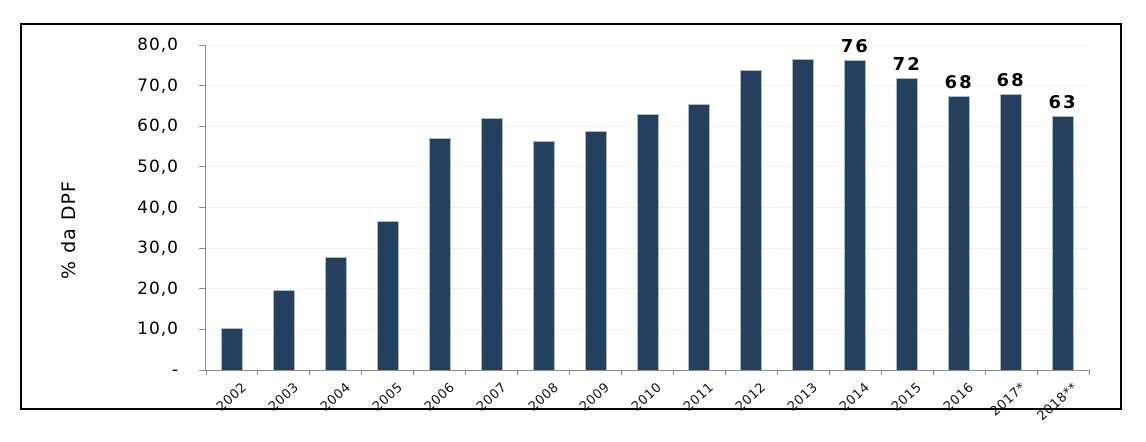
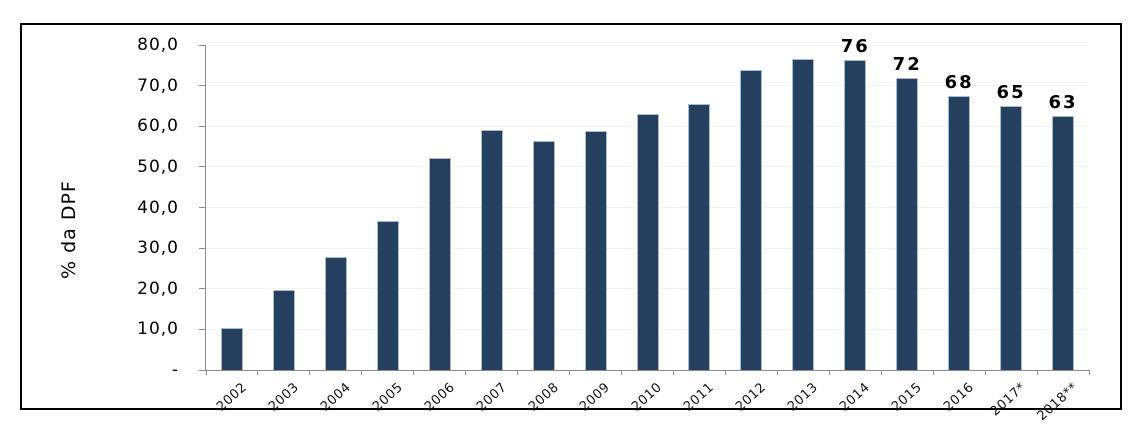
2006: 57 -> 52
2007: 62 -> 59
2017*: 68 -> 65
